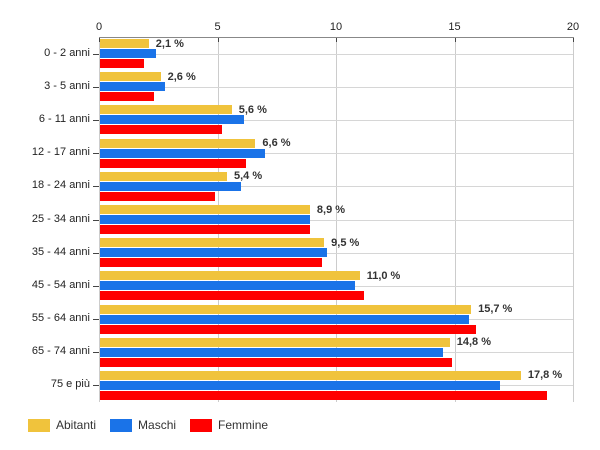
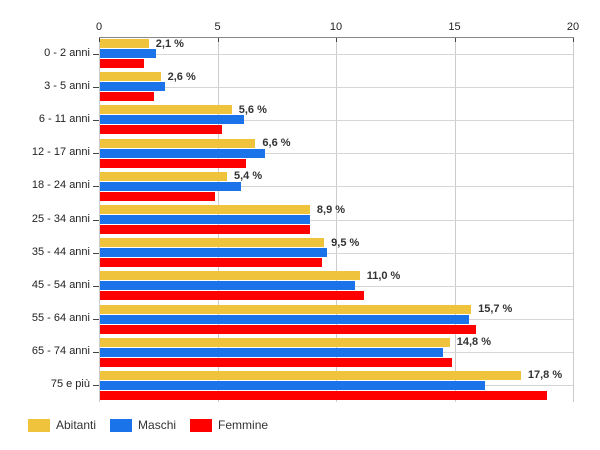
Maschi/75 e più: 16.9 -> 16.3
